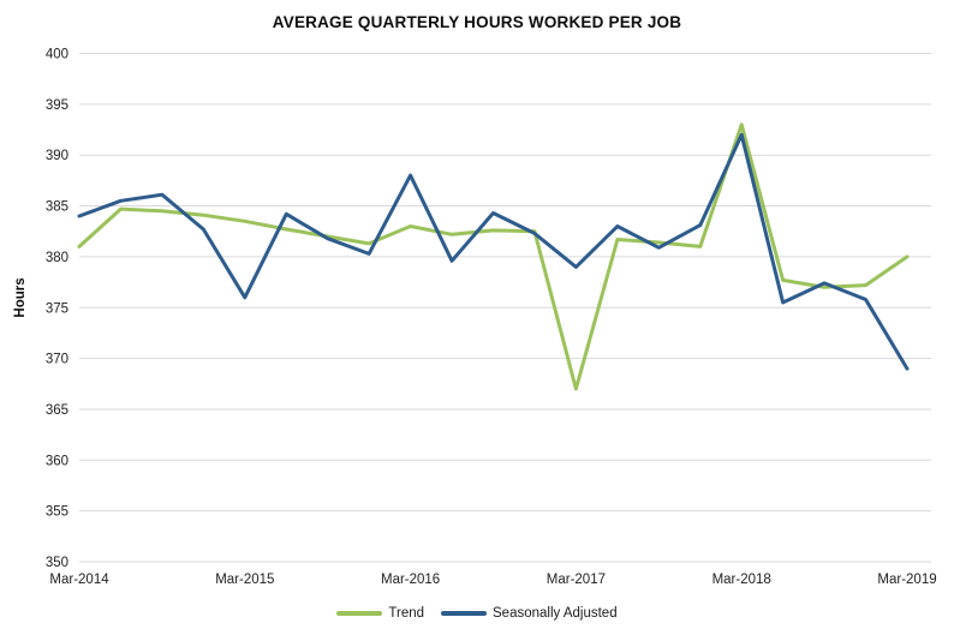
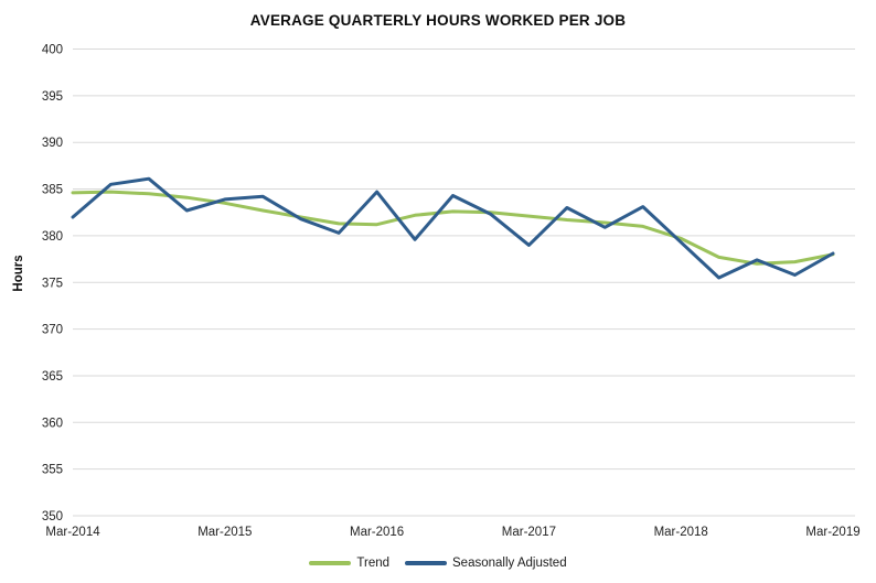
Trend/Mar-2014: 381 -> 385
Seasonally Adjusted/Mar-2014: 384 -> 382
Seasonally Adjusted/Mar-2015: 376 -> 384
Trend/Mar-2016: 383 -> 381
Seasonally Adjusted/Mar-2016: 388 -> 385
Trend/Mar-2017: 367 -> 382
Trend/Mar-2018: 393 -> 380
Seasonally Adjusted/Mar-2018: 392 -> 379
Trend/Mar-2019: 380 -> 378
Seasonally Adjusted/Mar-2019: 369 -> 378
